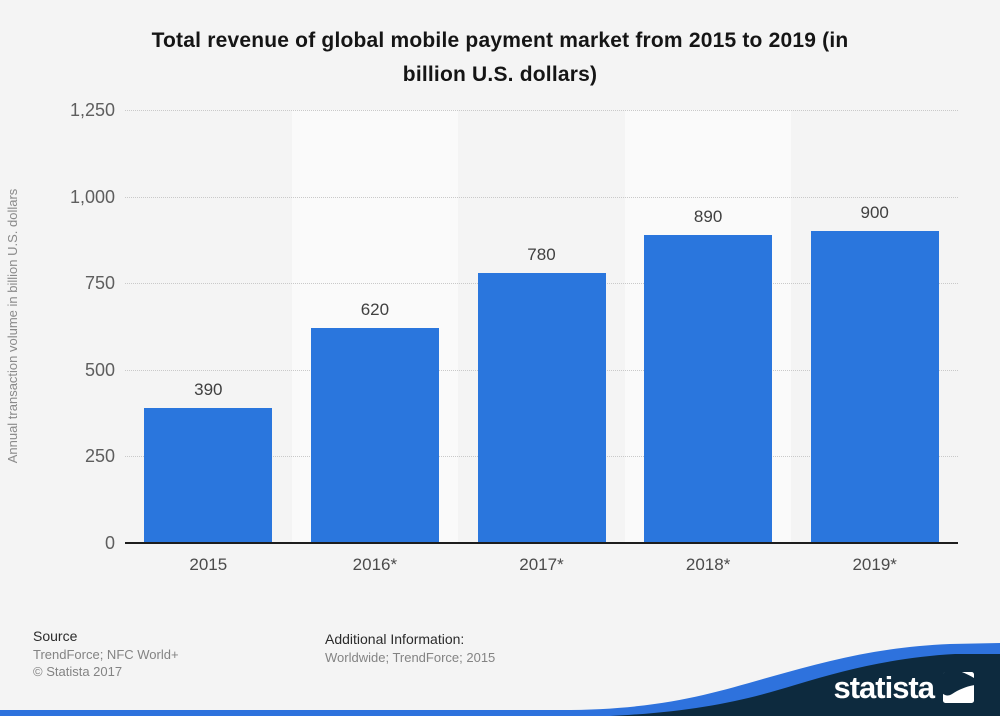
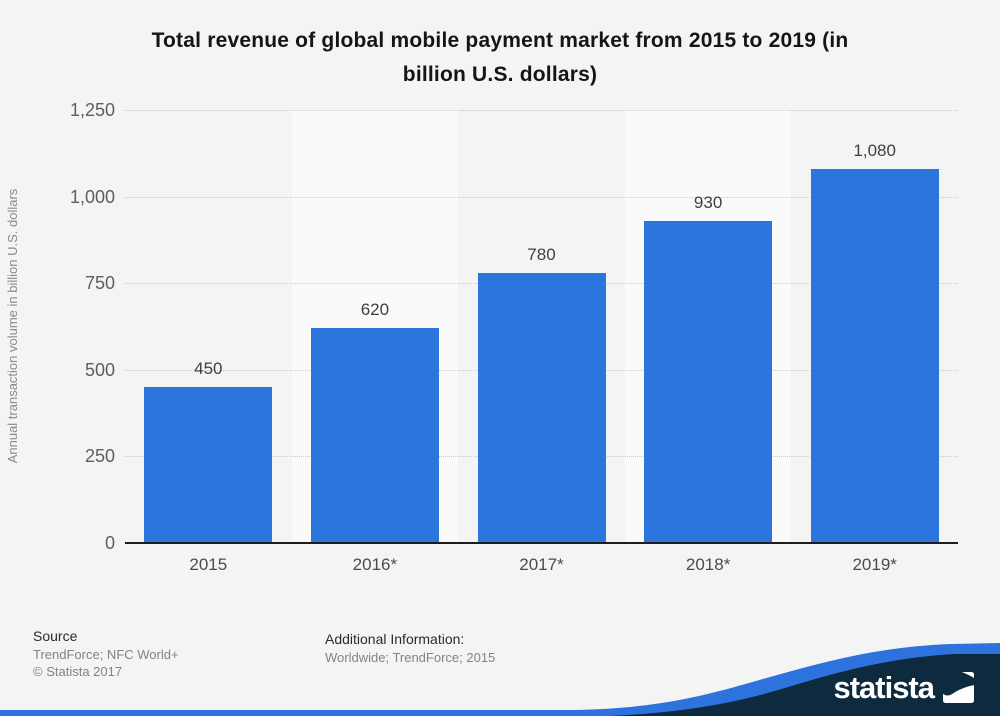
2015: 390 -> 450
2018*: 890 -> 930
2019*: 900 -> 1,080
